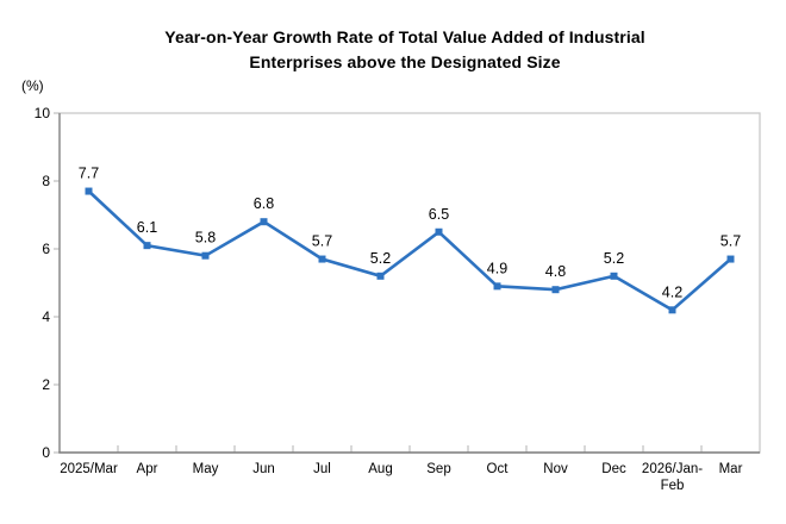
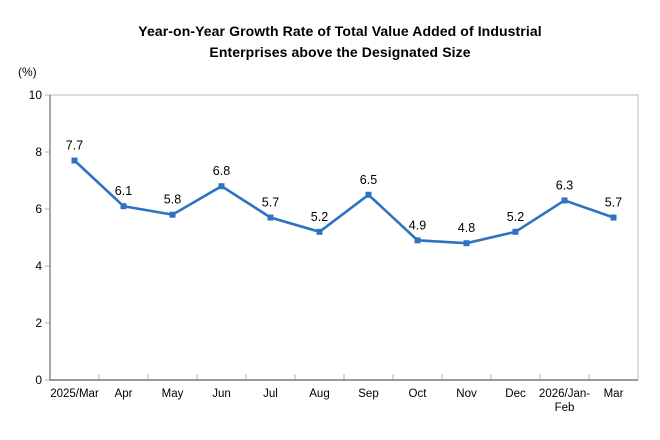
2026/Jan-Feb: 4.2 -> 6.3
